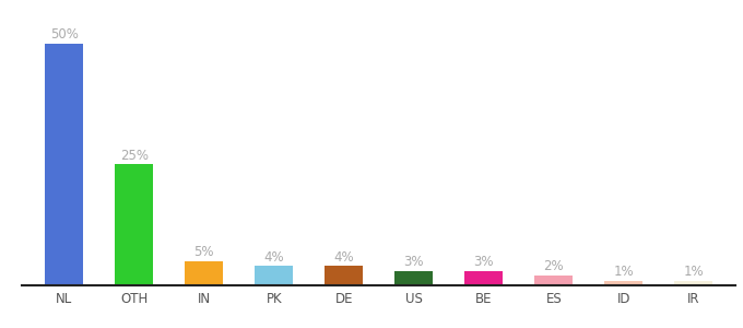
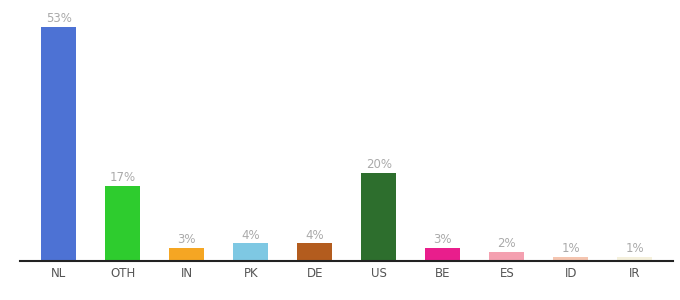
NL: 50% -> 53%
OTH: 25% -> 17%
IN: 5% -> 3%
US: 3% -> 20%
